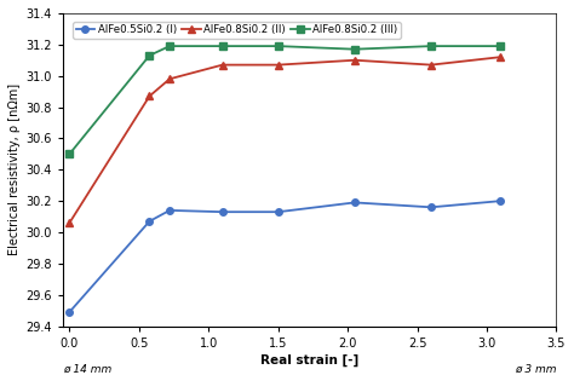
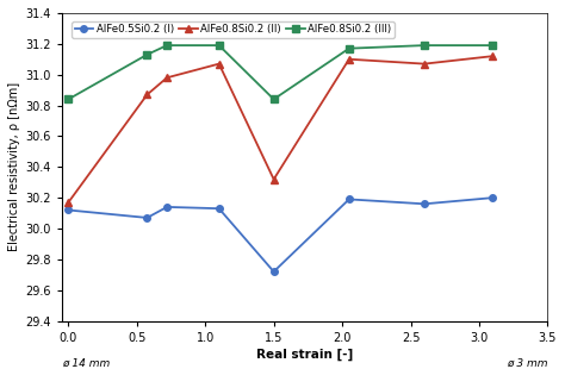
AlFe0.5Si0.2 (I)/0.0: 29.49 -> 30.12
AlFe0.8Si0.2 (II)/0.0: 30.06 -> 30.17
AlFe0.8Si0.2 (III)/0.0: 30.50 -> 30.84
AlFe0.5Si0.2 (I)/1.5: 30.13 -> 29.72
AlFe0.8Si0.2 (II)/1.5: 31.07 -> 30.32
AlFe0.8Si0.2 (III)/1.5: 31.19 -> 30.84
